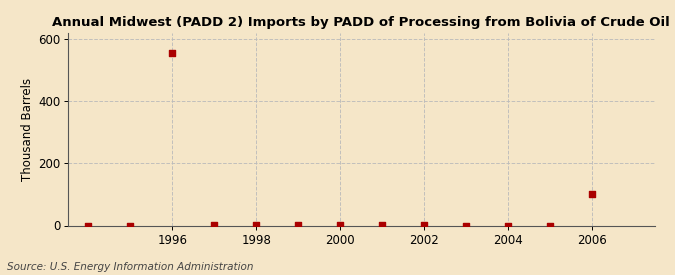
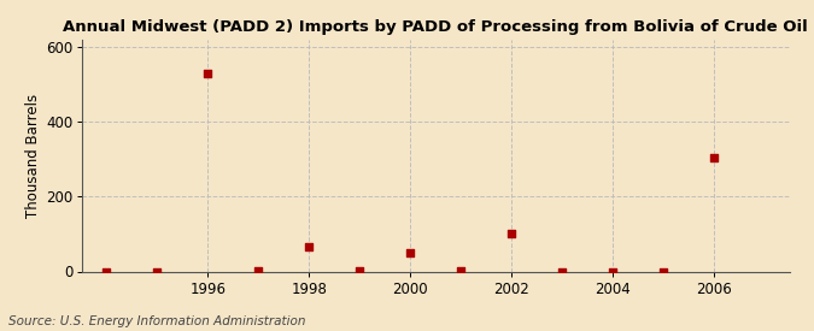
1996: 557 -> 530
1998: 1 -> 65
2000: 1 -> 50
2002: 1 -> 100
2006: 103 -> 305
